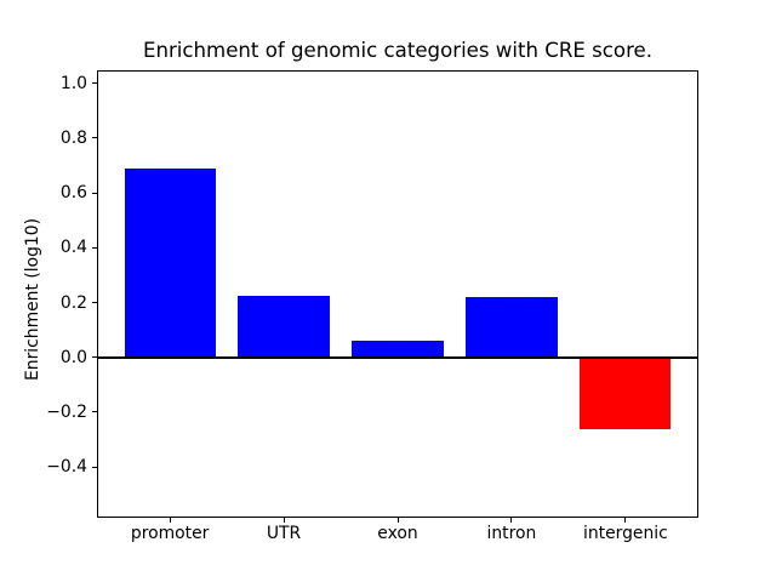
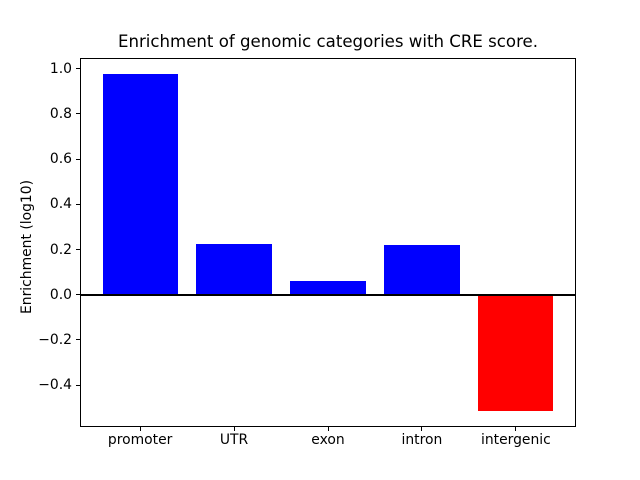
promoter: 0.69 -> 0.97
intergenic: -0.26 -> -0.51
